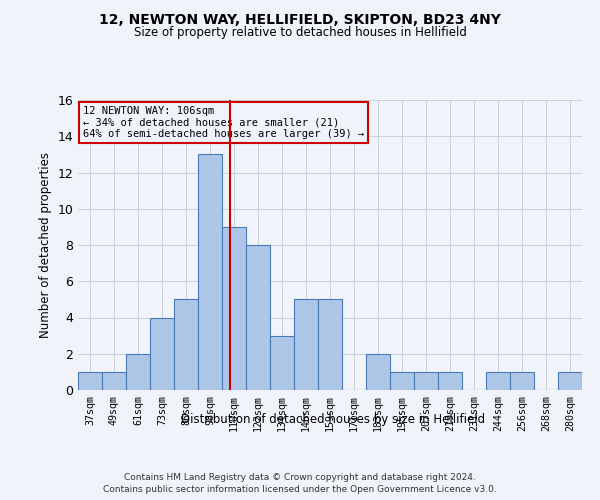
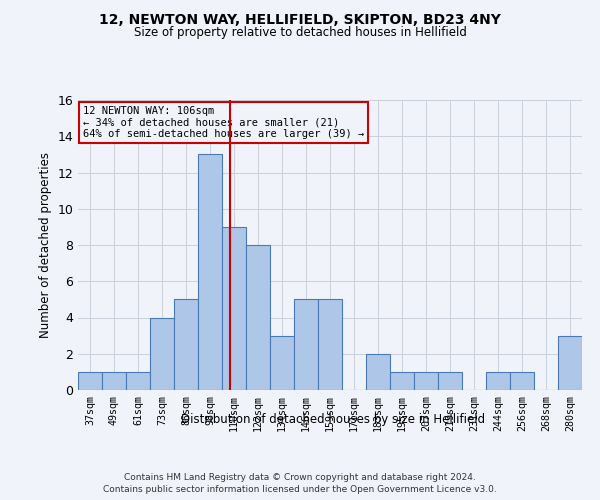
61sqm: 2 -> 1
280sqm: 1 -> 3
